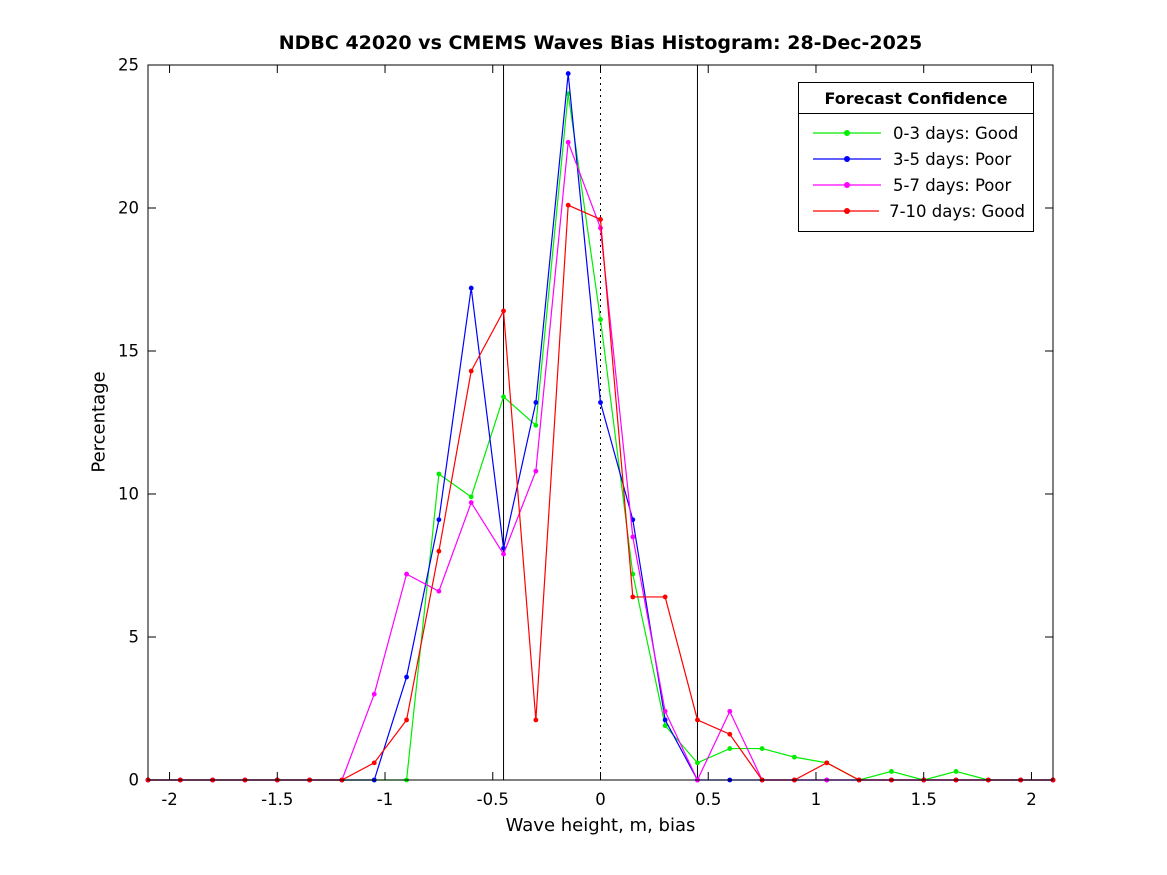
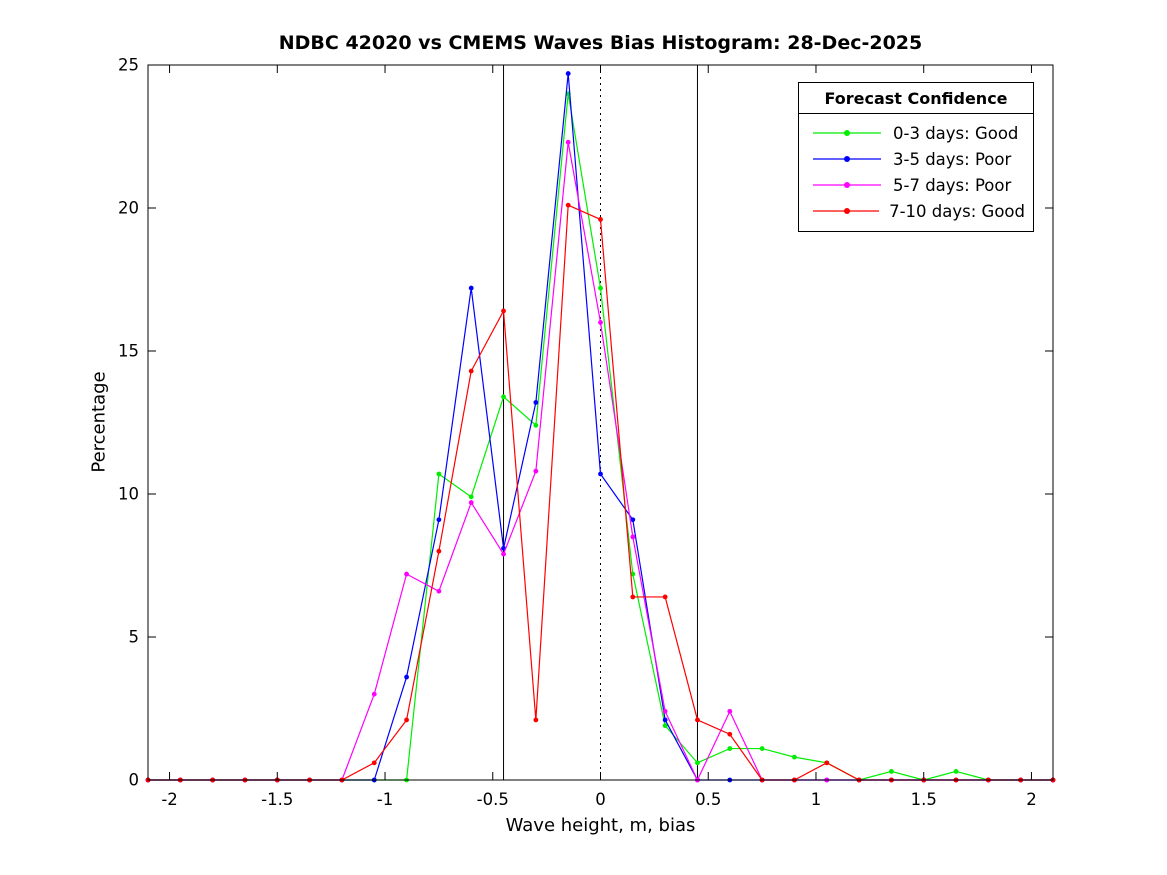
0-3 days: Good/0: 16,1 -> 17,2
3-5 days: Poor/0: 13,2 -> 10,7
5-7 days: Poor/0: 19,3 -> 16,0
